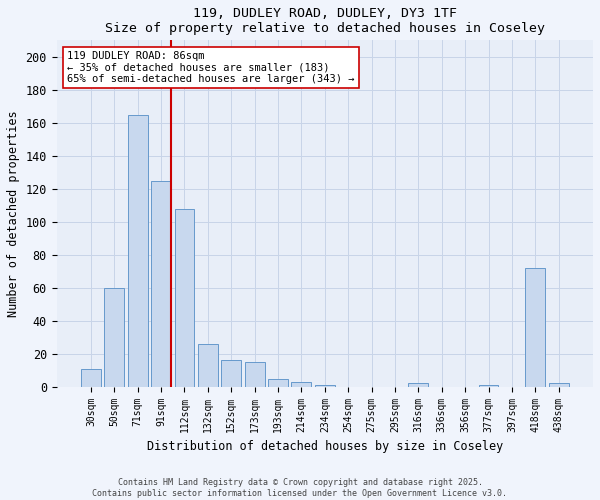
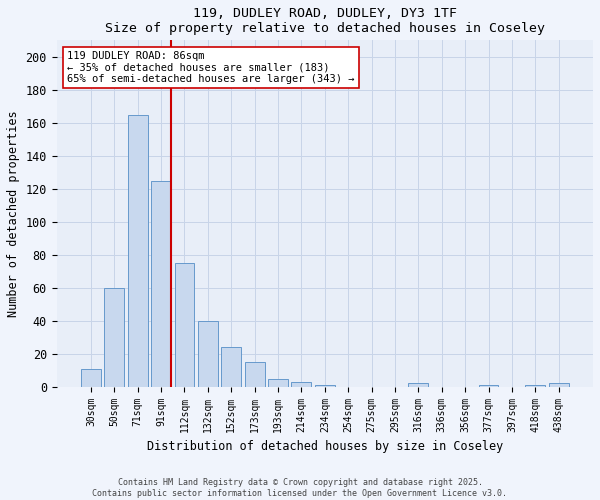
112sqm: 108 -> 75
132sqm: 26 -> 40
152sqm: 16 -> 24
418sqm: 72 -> 1
